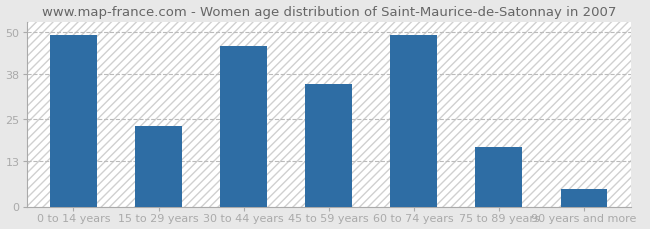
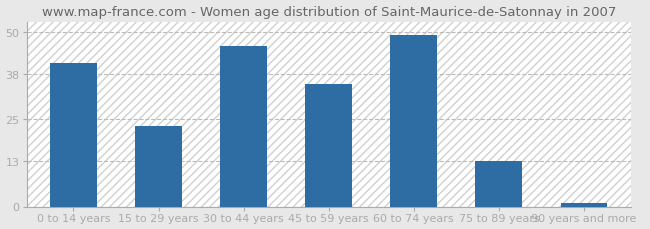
0 to 14 years: 49 -> 41
75 to 89 years: 17 -> 13
90 years and more: 5 -> 1
